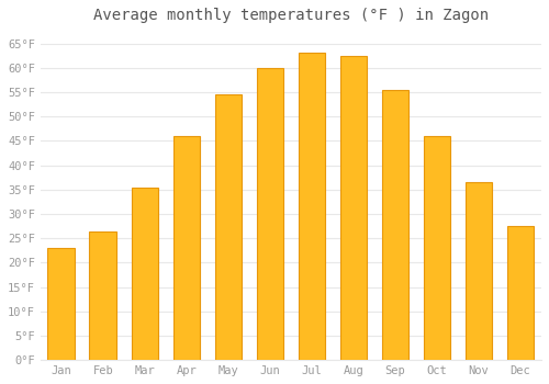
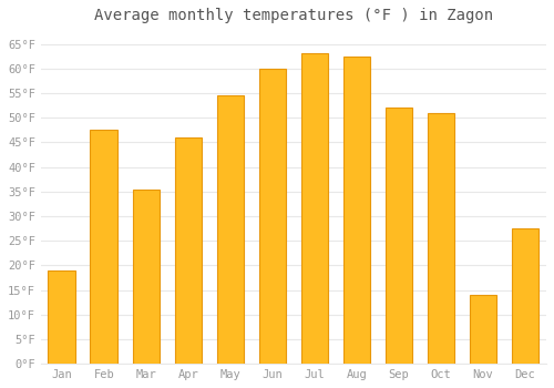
Jan: 23.0°F -> 19.0°F
Feb: 26.5°F -> 47.5°F
Sep: 55.5°F -> 52.0°F
Oct: 46.0°F -> 51.0°F
Nov: 36.5°F -> 14.0°F
